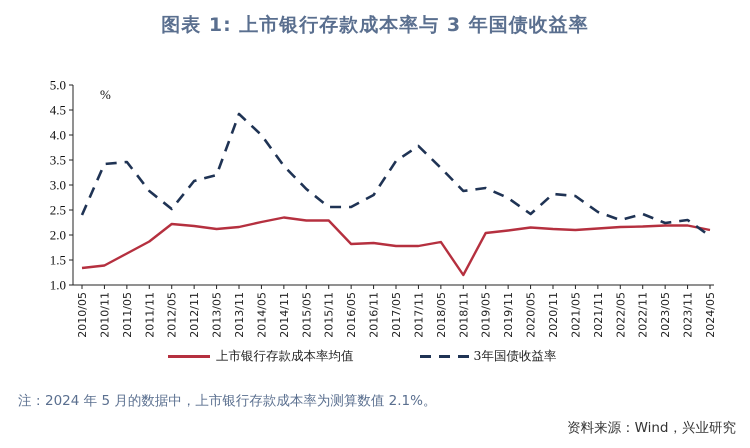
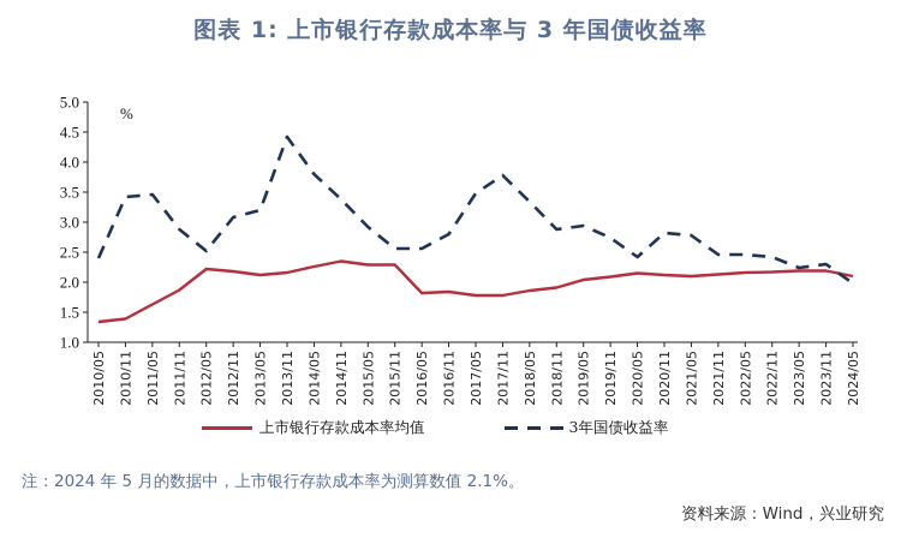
3年国债收益率/2014/05: 4.0 -> 3.8
上市银行存款成本率均值/2018/11: 1.2 -> 1.9
3年国债收益率/2022/05: 2.3 -> 2.5
